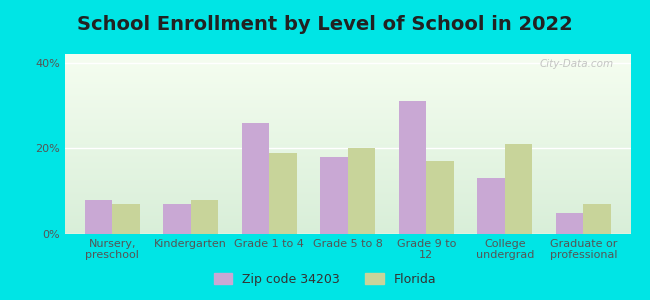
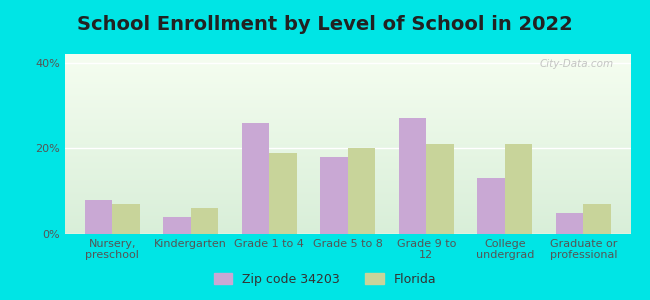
Zip code 34203/Kindergarten: 7% -> 4%
Florida/Kindergarten: 8% -> 6%
Zip code 34203/Grade 9 to 12: 31% -> 27%
Florida/Grade 9 to 12: 17% -> 21%
